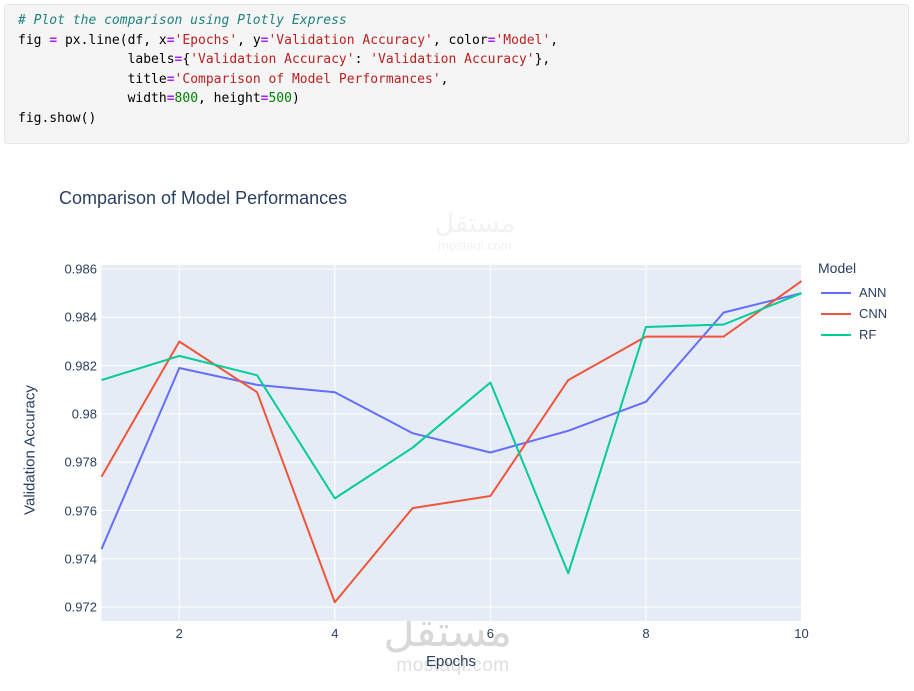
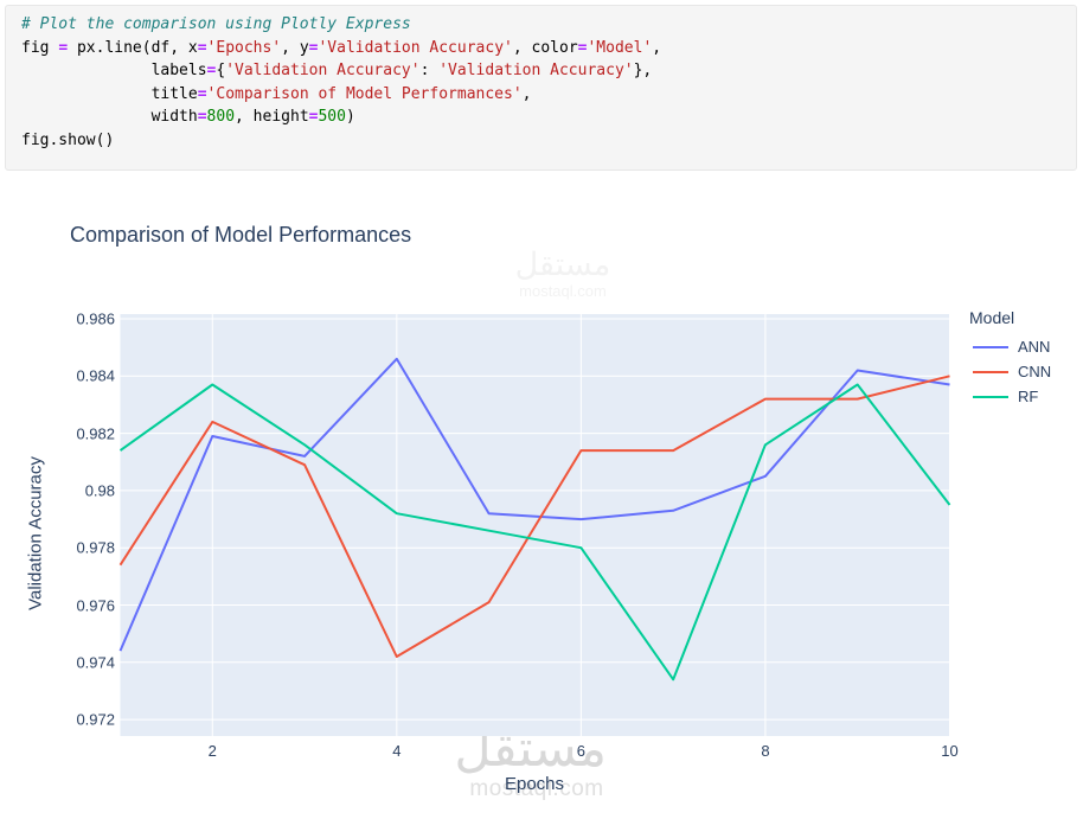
CNN/2: 0.9830 -> 0.9824
RF/2: 0.9824 -> 0.9837
ANN/4: 0.9809 -> 0.9846
CNN/4: 0.9722 -> 0.9742
RF/4: 0.9765 -> 0.9792
ANN/6: 0.9784 -> 0.9790
CNN/6: 0.9766 -> 0.9814
RF/6: 0.9813 -> 0.9780
RF/8: 0.9836 -> 0.9816
ANN/10: 0.9850 -> 0.9837
CNN/10: 0.9855 -> 0.9840
RF/10: 0.9850 -> 0.9795
